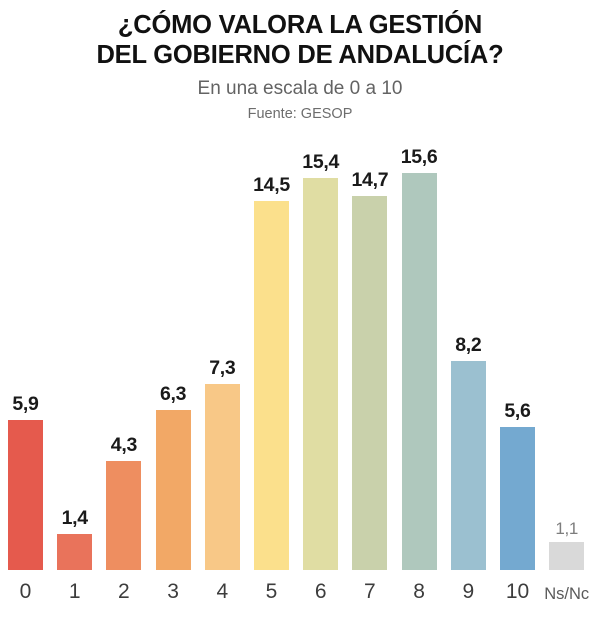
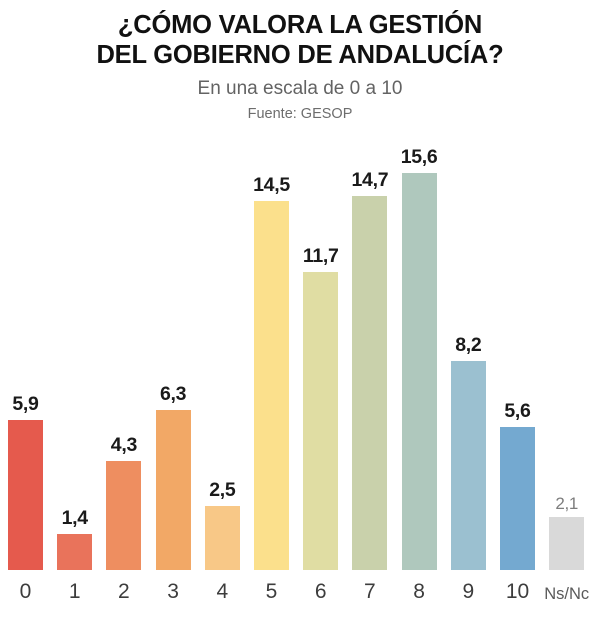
4: 7,3 -> 2,5
6: 15,4 -> 11,7
Ns/Nc: 1,1 -> 2,1
